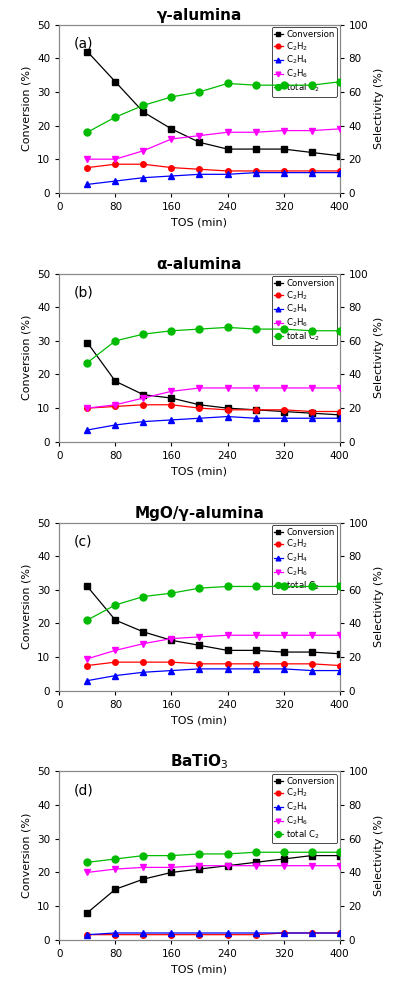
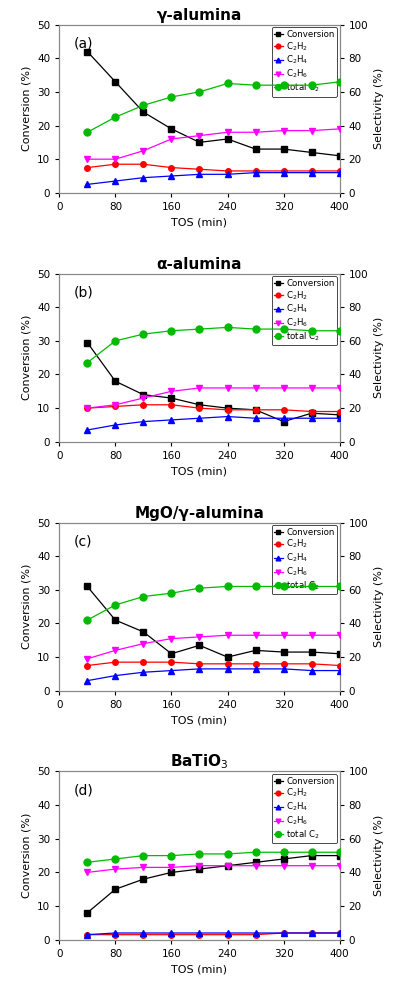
γ-alumina/Conversion/240: 13 -> 16
α-alumina/Conversion/320: 9.0 -> 6.0
MgO/γ-alumina/Conversion/160: 15.0 -> 11.0
MgO/γ-alumina/Conversion/240: 12.0 -> 10.0
